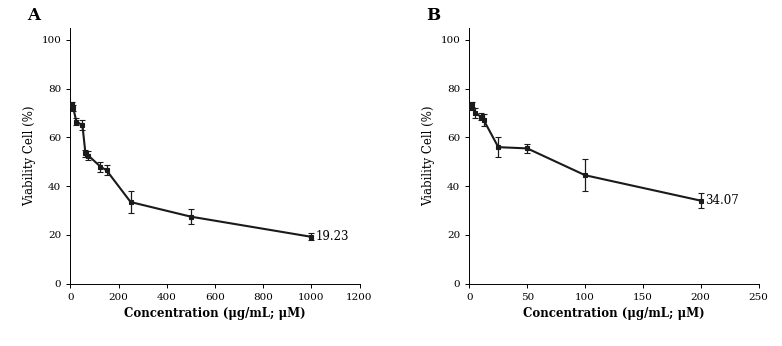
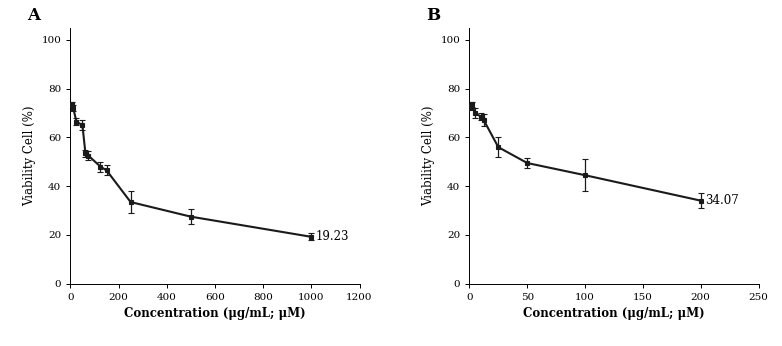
50: 55.5 -> 49.5
